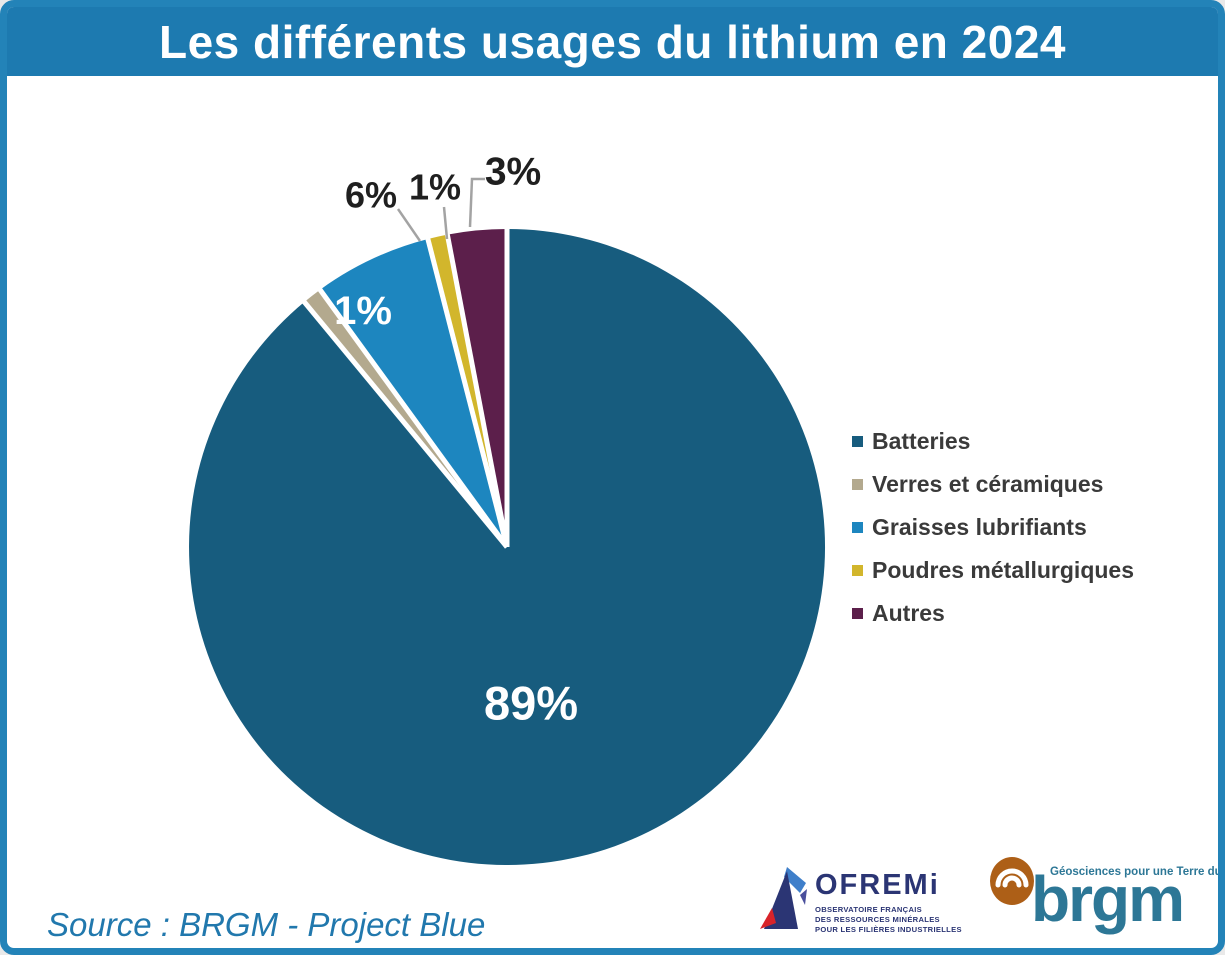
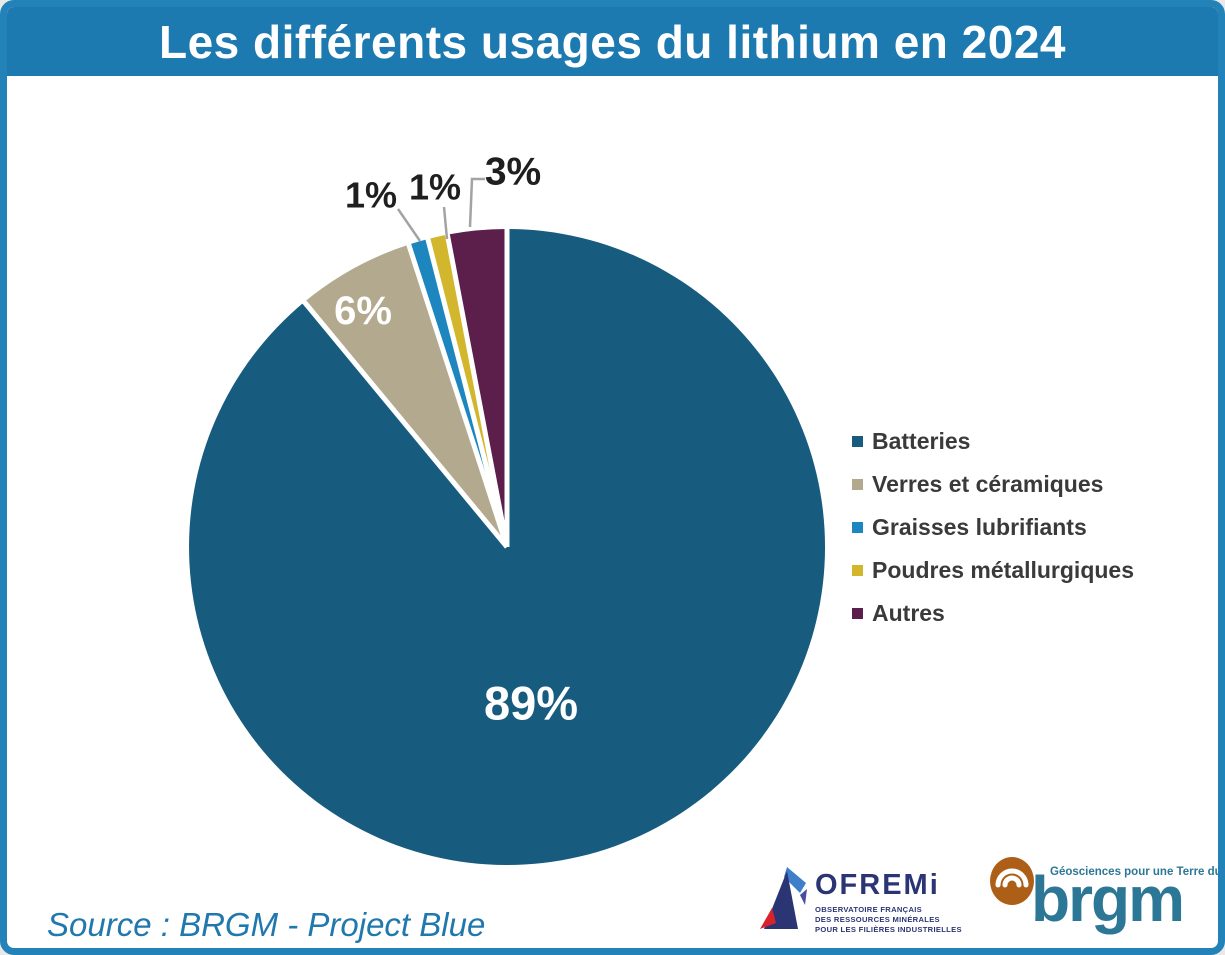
Verres et céramiques: 1% -> 6%
Graisses lubrifiants: 6% -> 1%
